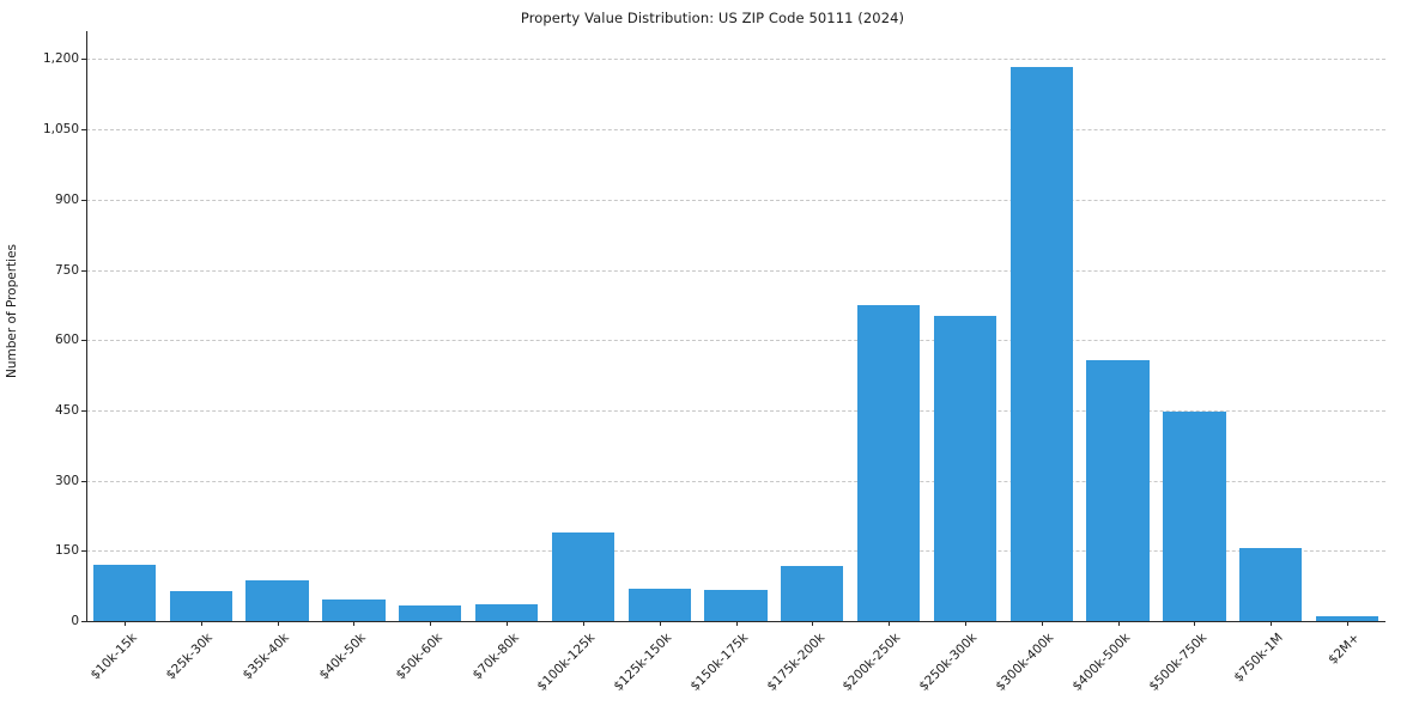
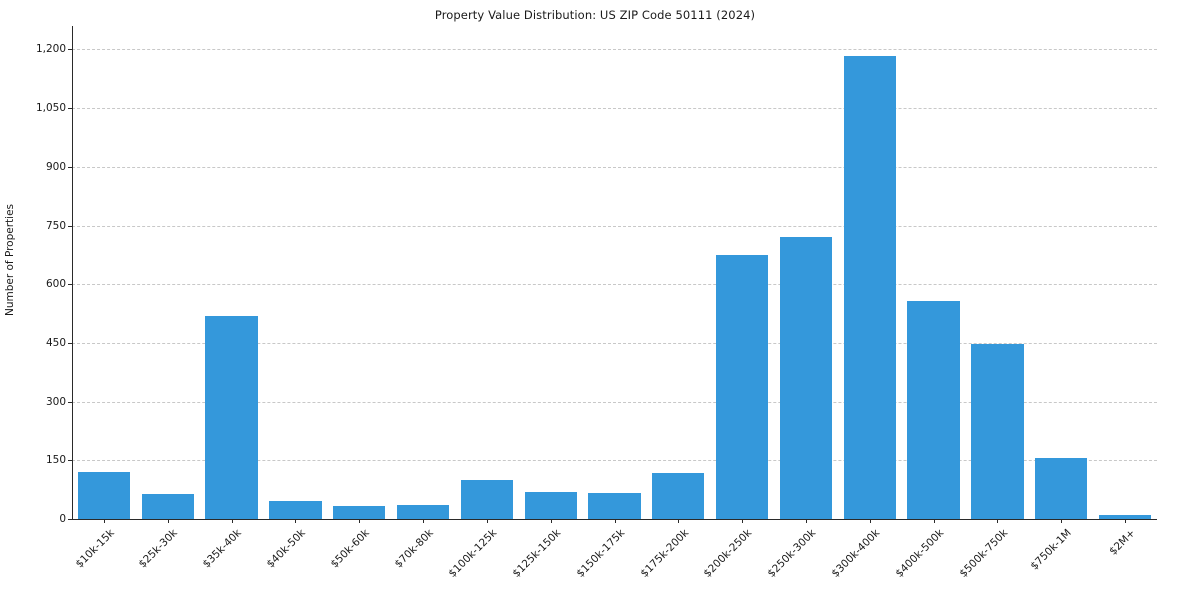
$35k-40k: 90 -> 520
$100k-125k: 190 -> 100
$250k-300k: 650 -> 720
